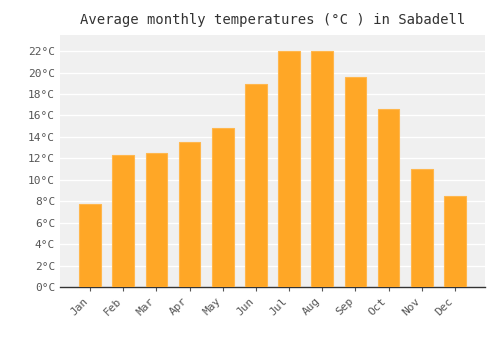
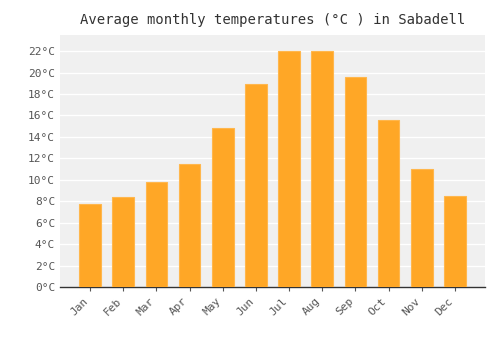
Feb: 12.3°C -> 8.4°C
Mar: 12.5°C -> 9.8°C
Apr: 13.5°C -> 11.5°C
Oct: 16.6°C -> 15.6°C
